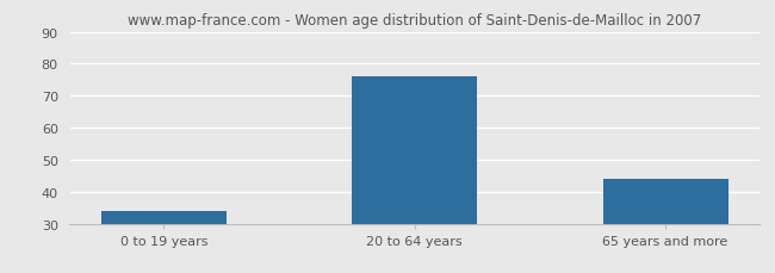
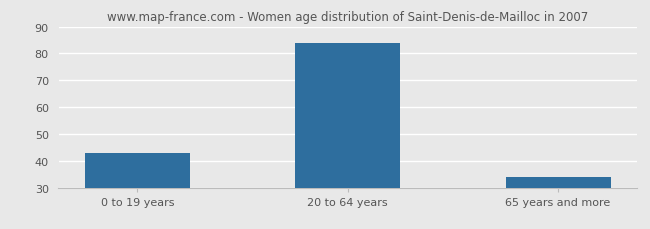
0 to 19 years: 34 -> 43
20 to 64 years: 76 -> 84
65 years and more: 44 -> 34
